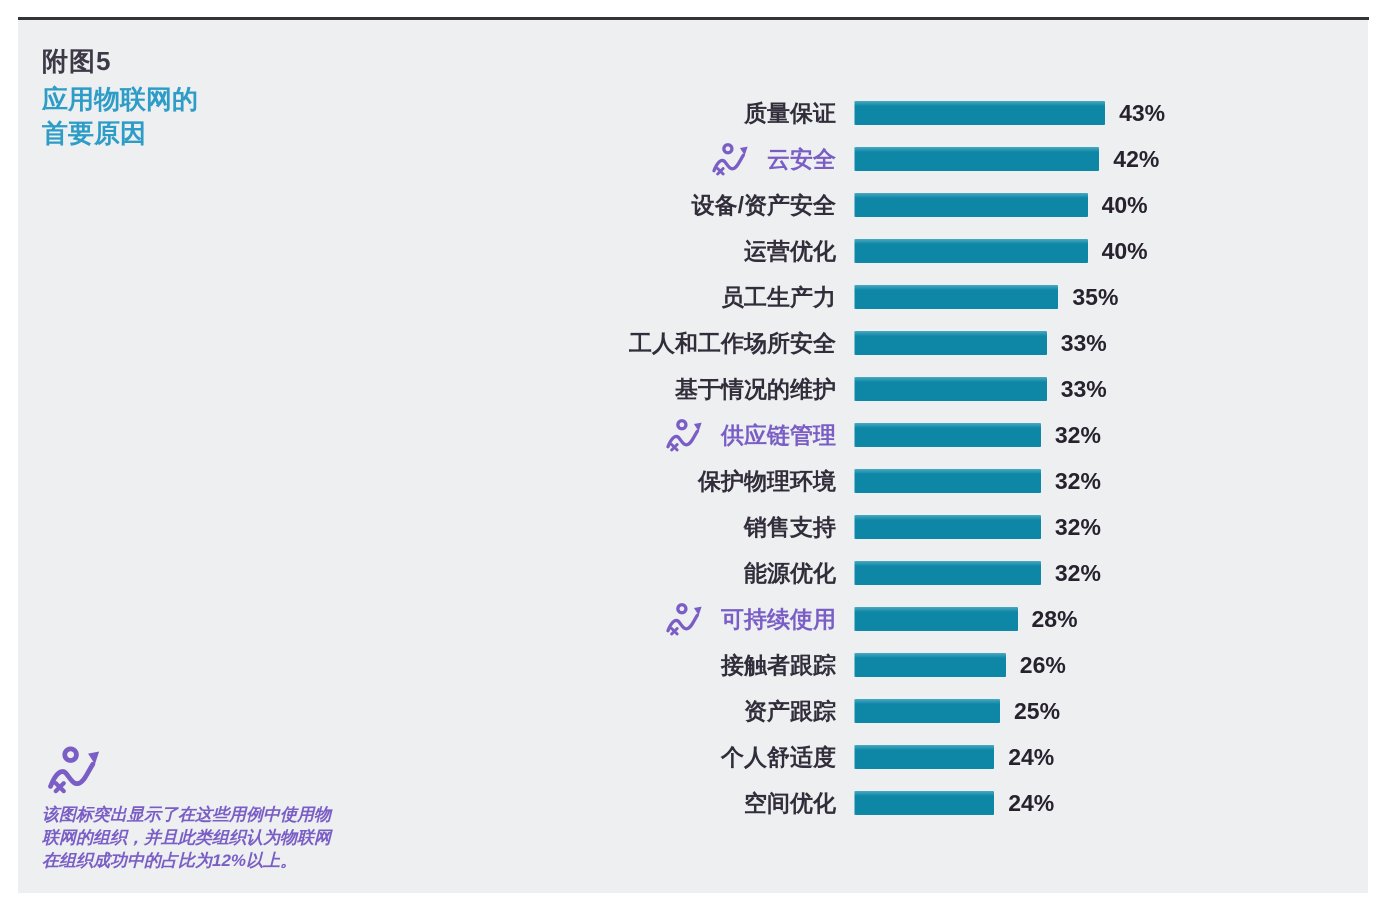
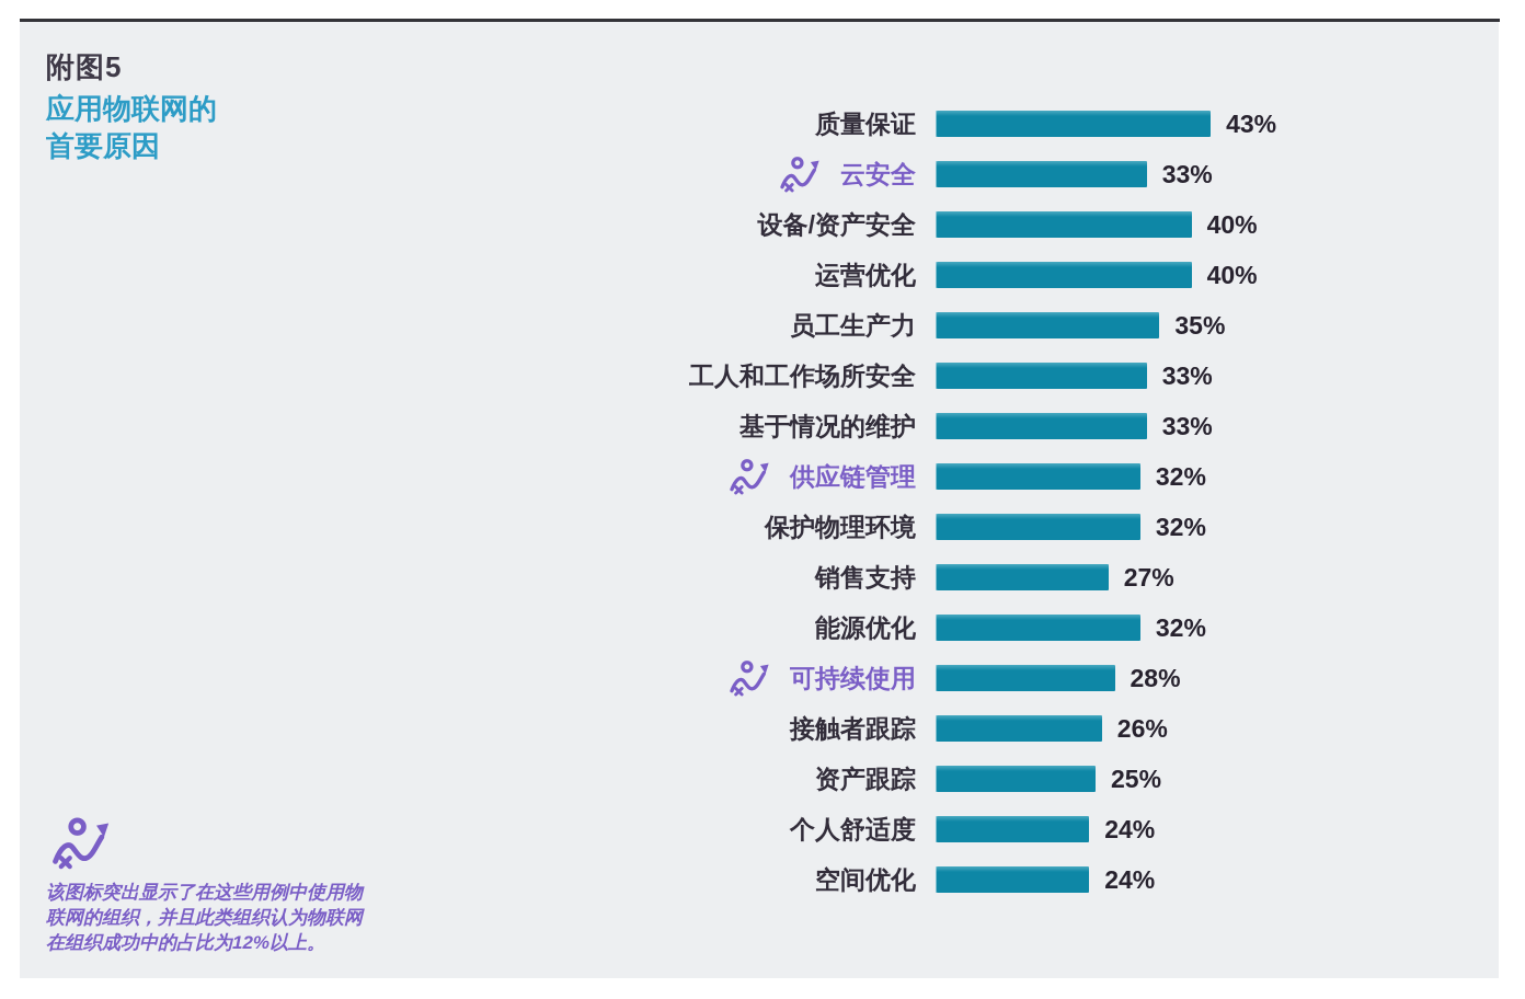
云安全: 42% -> 33%
销售支持: 32% -> 27%
